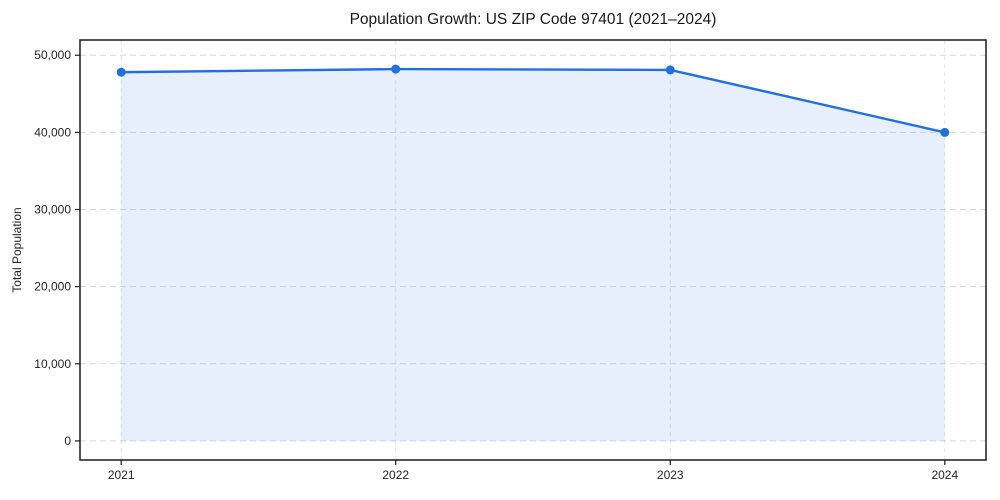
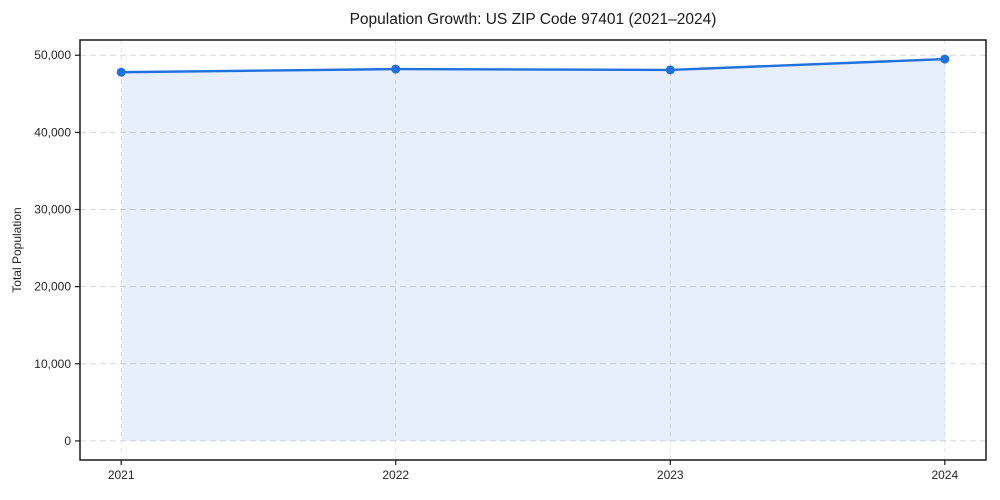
2024: 40000 -> 50000
